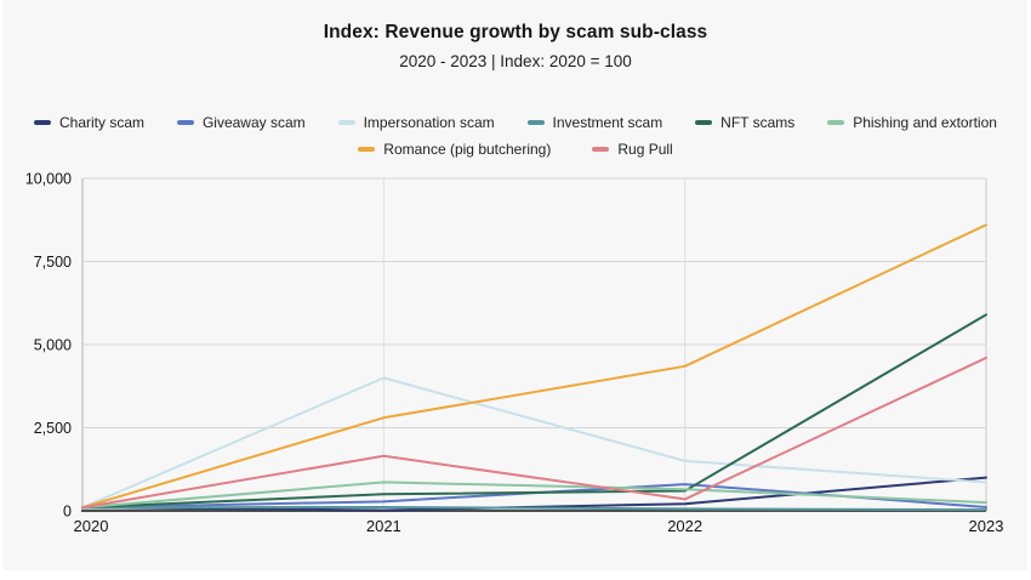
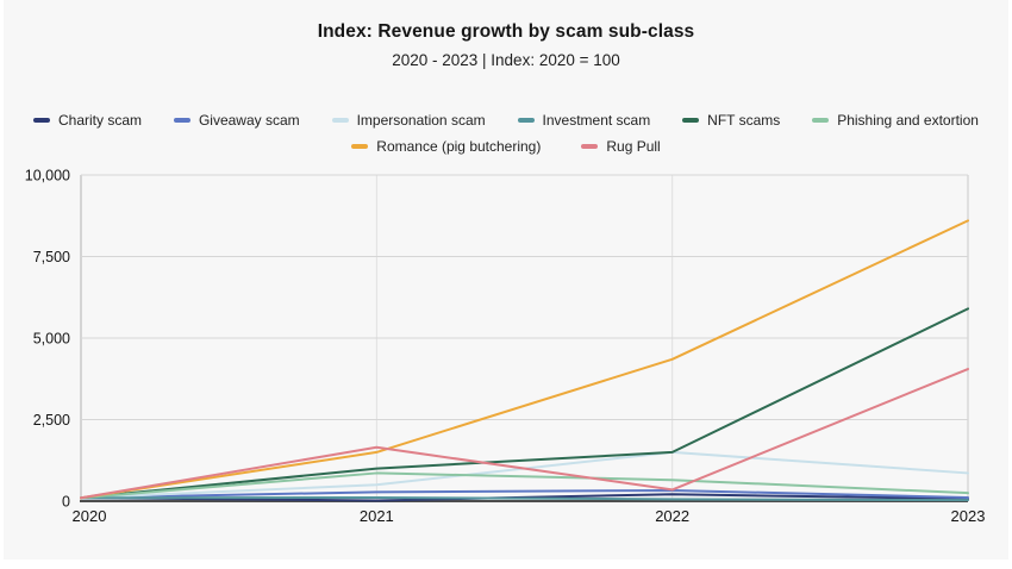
Impersonation scam/2021: 4000 -> 500
NFT scams/2021: 500 -> 1000
Romance (pig butchering)/2021: 2800 -> 1500
Giveaway scam/2022: 800 -> 300
NFT scams/2022: 600 -> 1500
Charity scam/2023: 1000 -> 100
Rug Pull/2023: 4600 -> 4000
